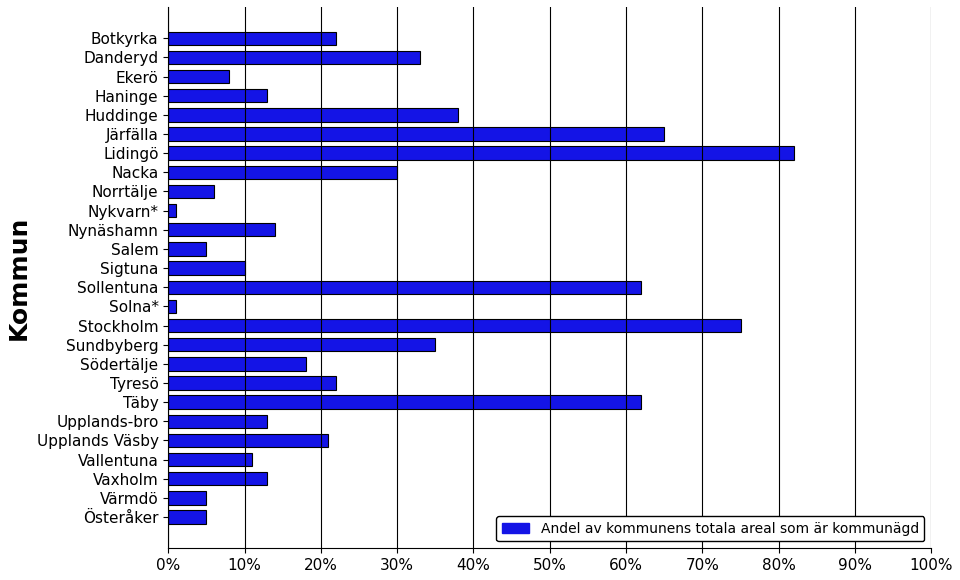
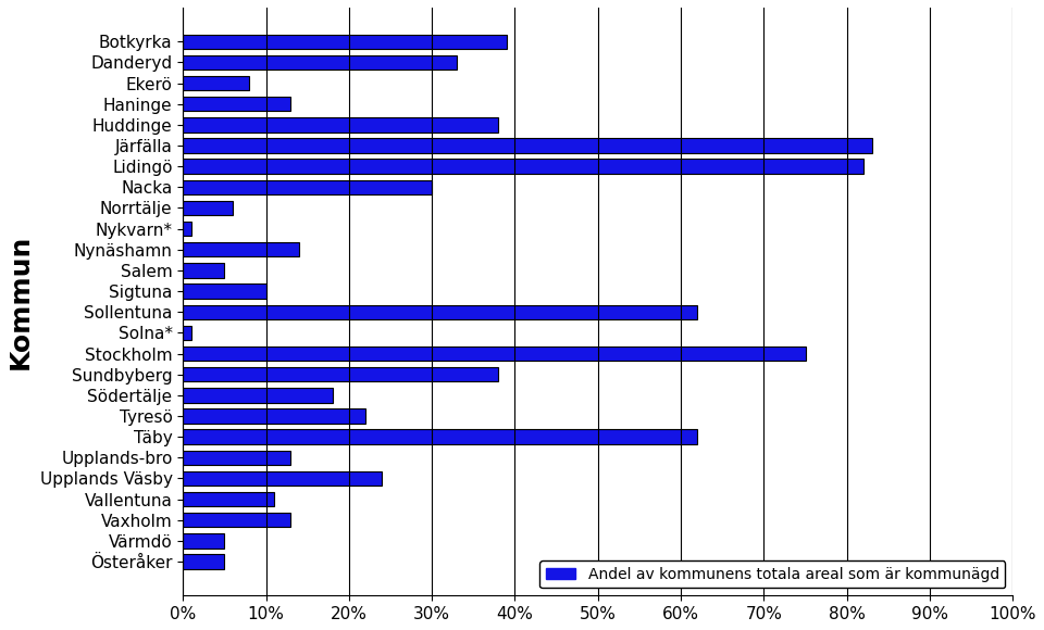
Botkyrka: 22% -> 39%
Järfälla: 65% -> 83%
Sundbyberg: 35% -> 38%
Upplands Väsby: 21% -> 24%
